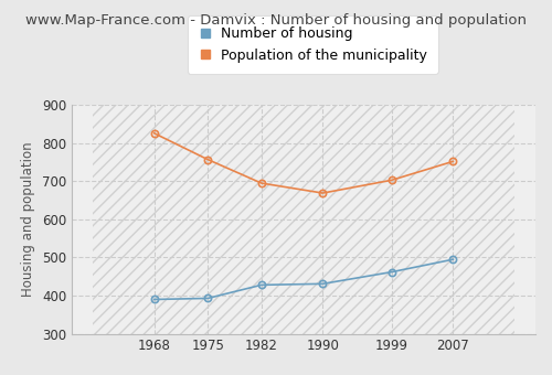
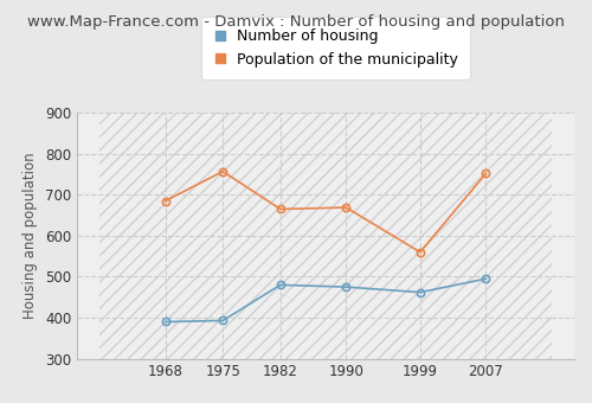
Population of the municipality/1968: 826 -> 685
Number of housing/1982: 428 -> 480
Population of the municipality/1982: 695 -> 665
Number of housing/1990: 431 -> 475
Population of the municipality/1999: 703 -> 560
